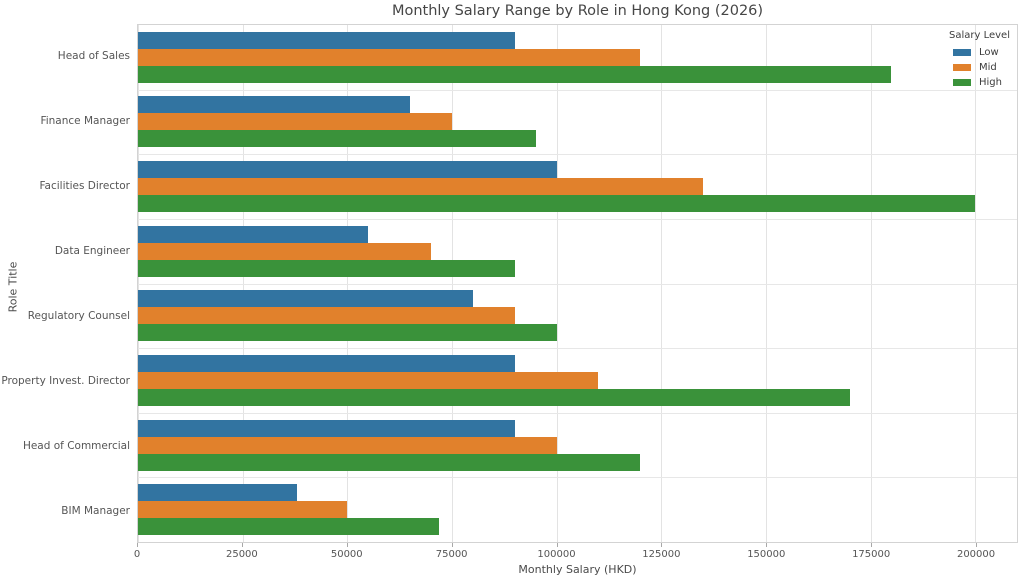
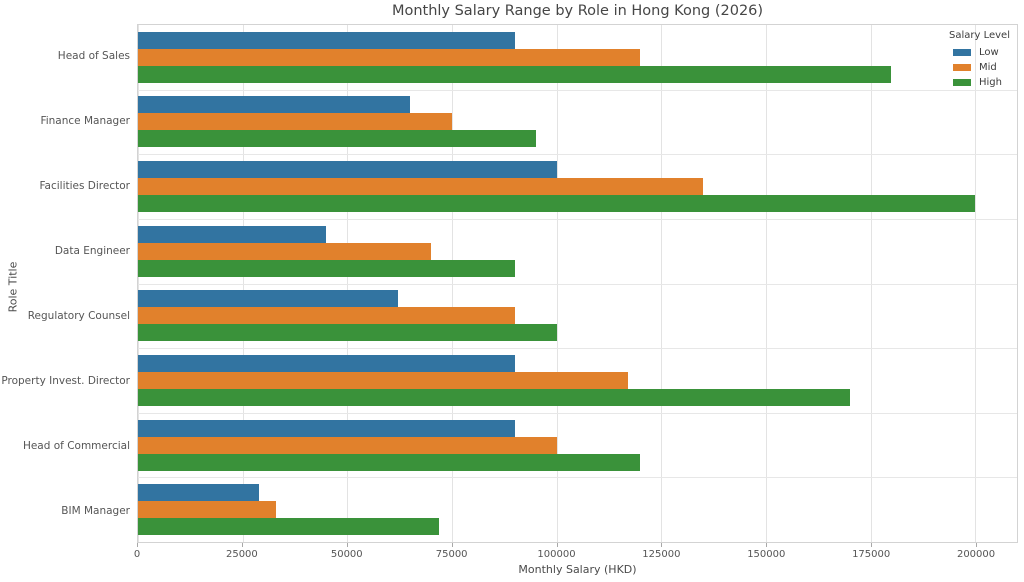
Low/Data Engineer: 55000 -> 45000
Low/Regulatory Counsel: 80000 -> 62000
Mid/Property Invest. Director: 110000 -> 117000
Low/BIM Manager: 38000 -> 29000
Mid/BIM Manager: 50000 -> 33000
